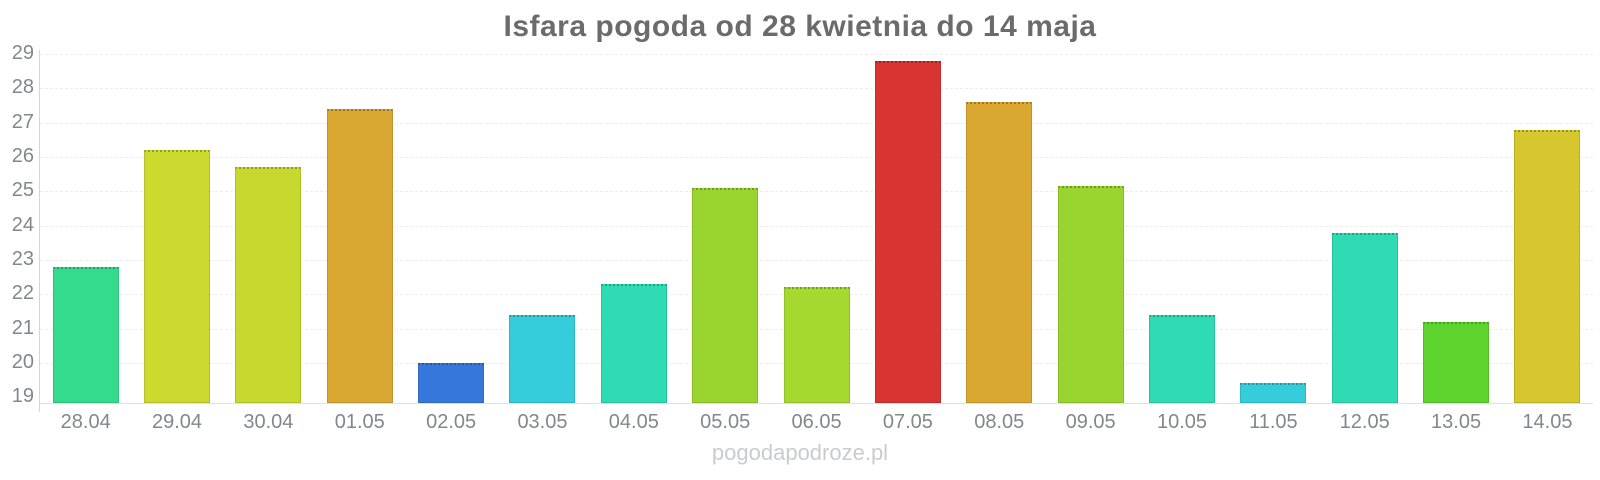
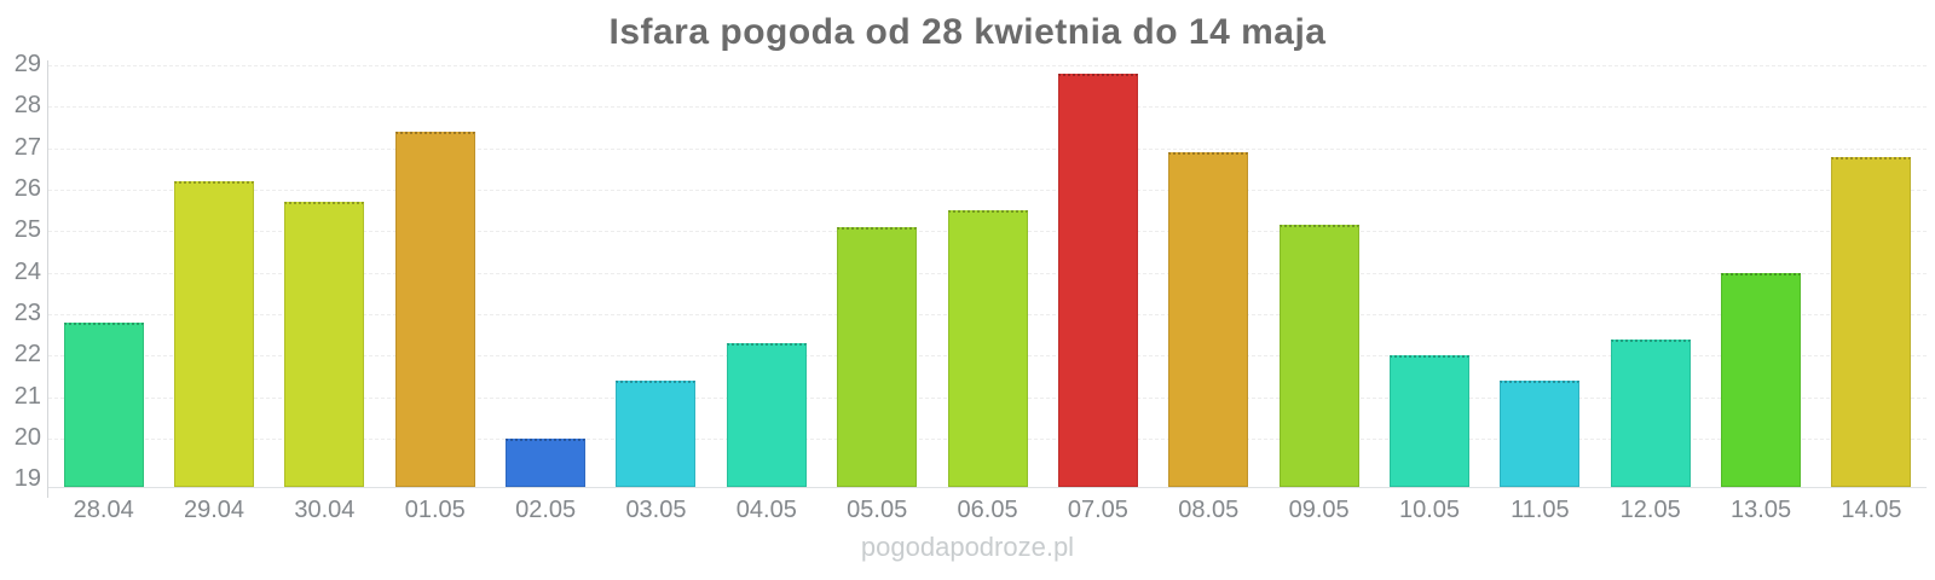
06.05: 22.2 -> 25.5
08.05: 27.6 -> 26.9
10.05: 21.4 -> 22.0
11.05: 19.4 -> 21.4
12.05: 23.8 -> 22.4
13.05: 21.2 -> 24.0
